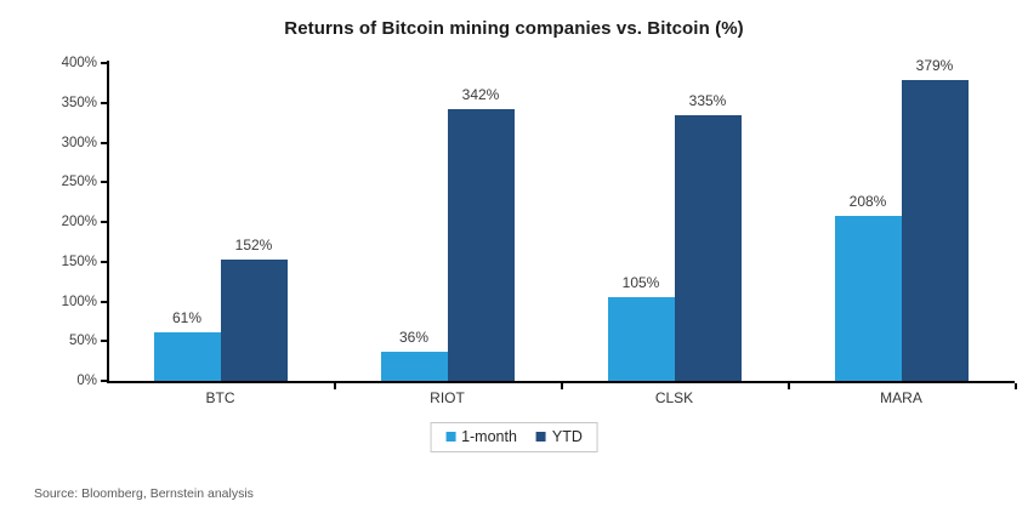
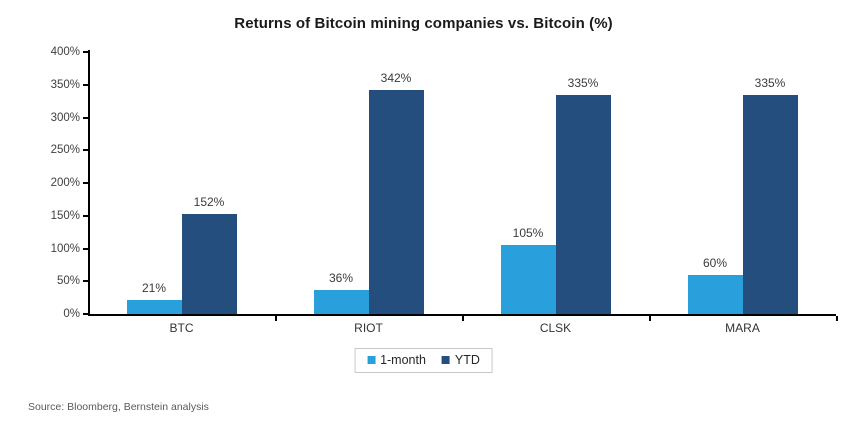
1-month/BTC: 61% -> 21%
1-month/MARA: 208% -> 60%
YTD/MARA: 379% -> 335%
